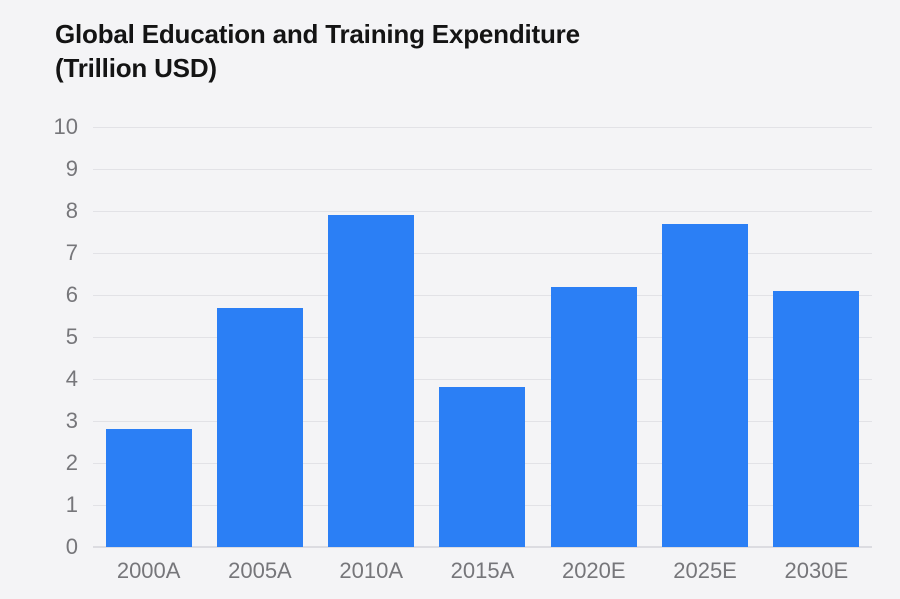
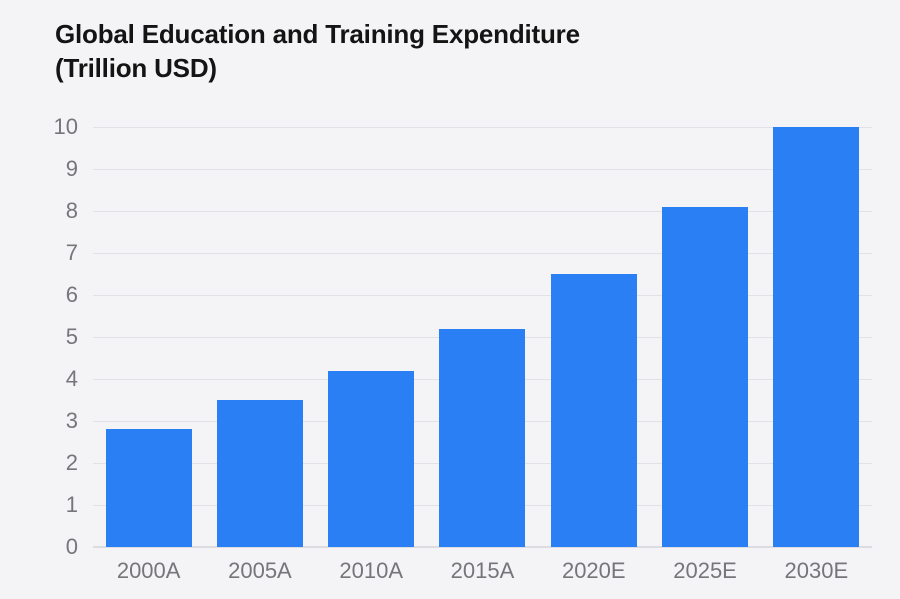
2005A: 5.7 -> 3.5
2010A: 7.9 -> 4.2
2015A: 3.8 -> 5.2
2020E: 6.2 -> 6.5
2025E: 7.7 -> 8.1
2030E: 6.1 -> 10.0
